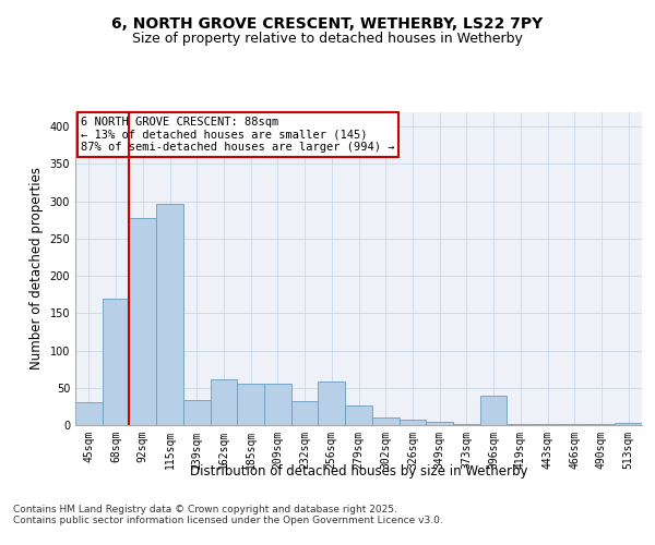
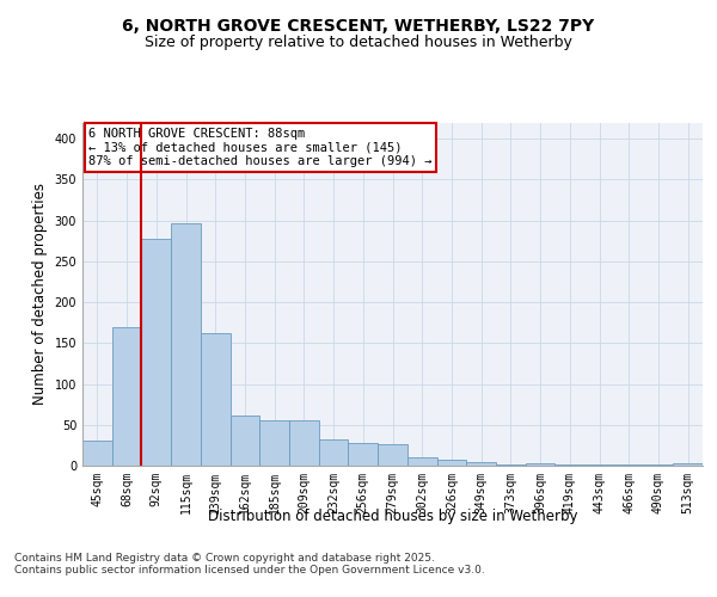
139sqm: 34 -> 162
256sqm: 58 -> 28
396sqm: 40 -> 3
